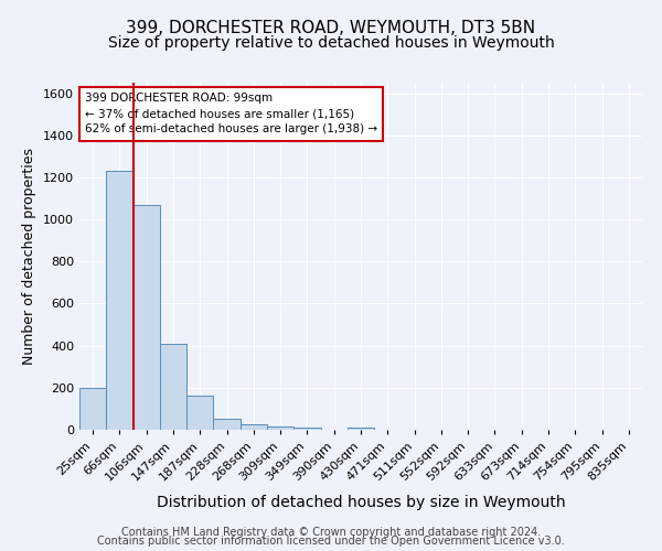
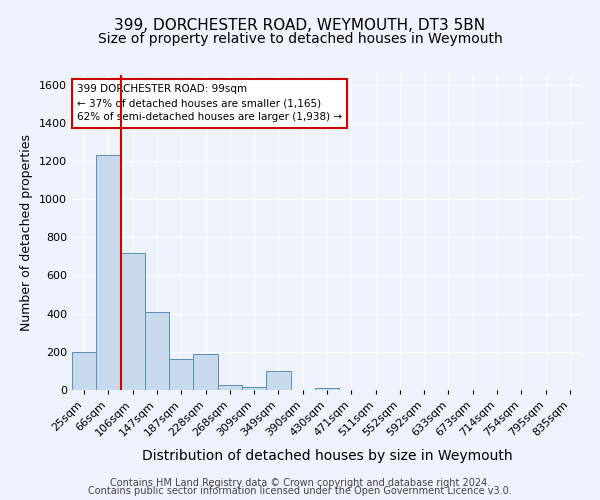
106sqm: 1070 -> 720
228sqm: 50 -> 190
349sqm: 10 -> 100
